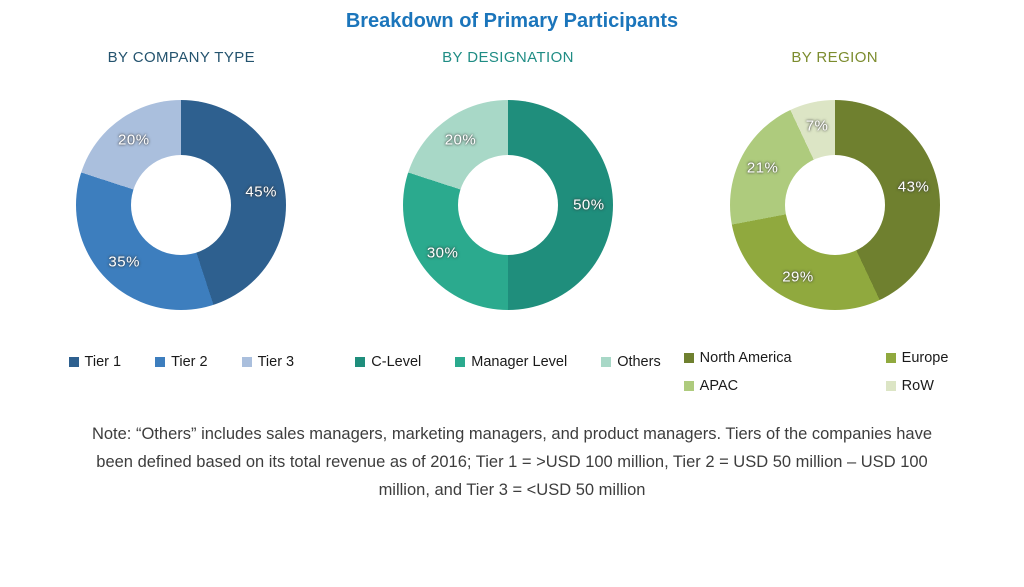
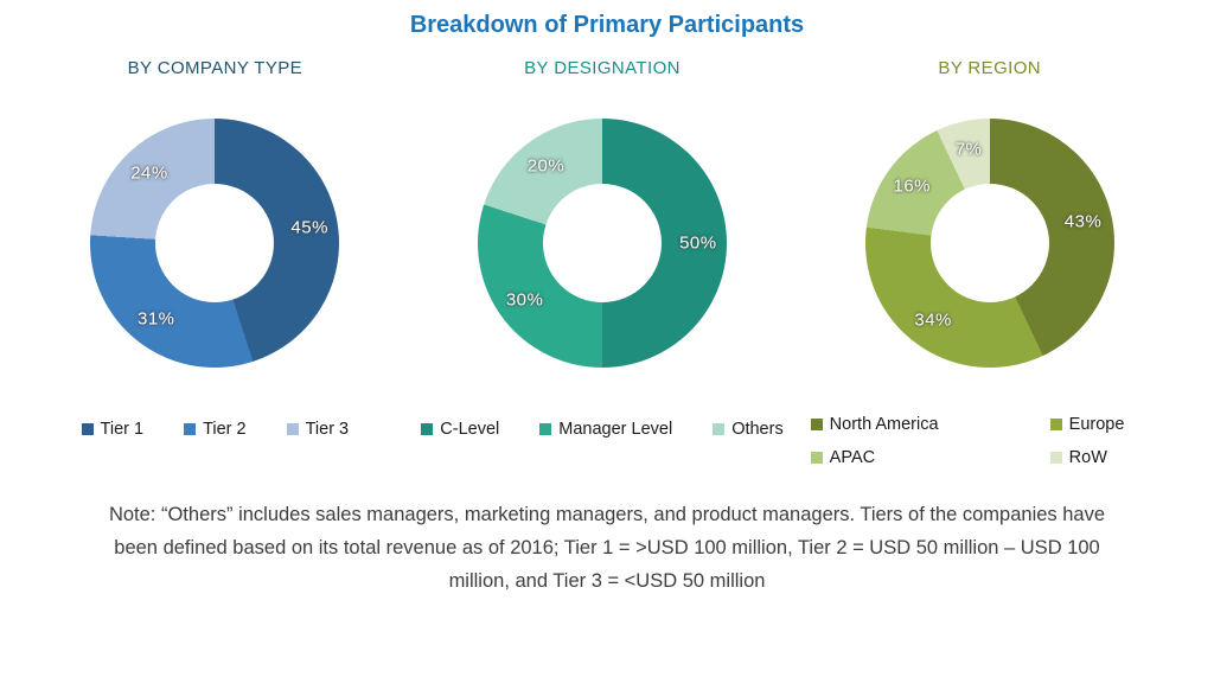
BY COMPANY TYPE/Tier 2: 35% -> 31%
BY COMPANY TYPE/Tier 3: 20% -> 24%
BY REGION/Europe: 29% -> 34%
BY REGION/APAC: 21% -> 16%
